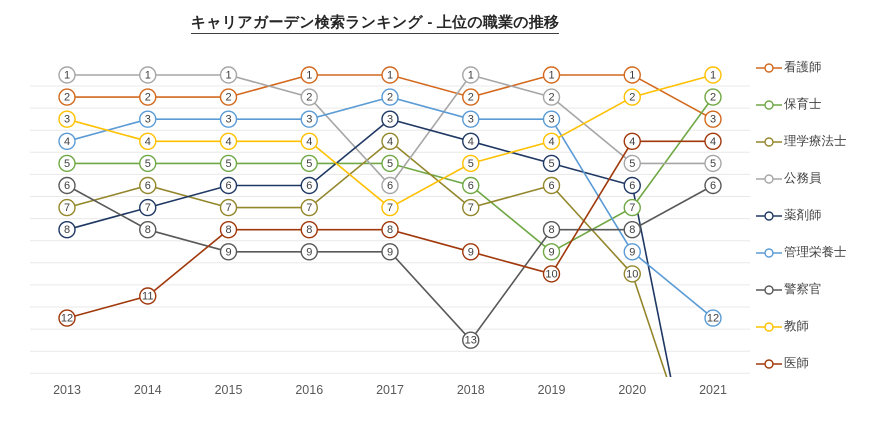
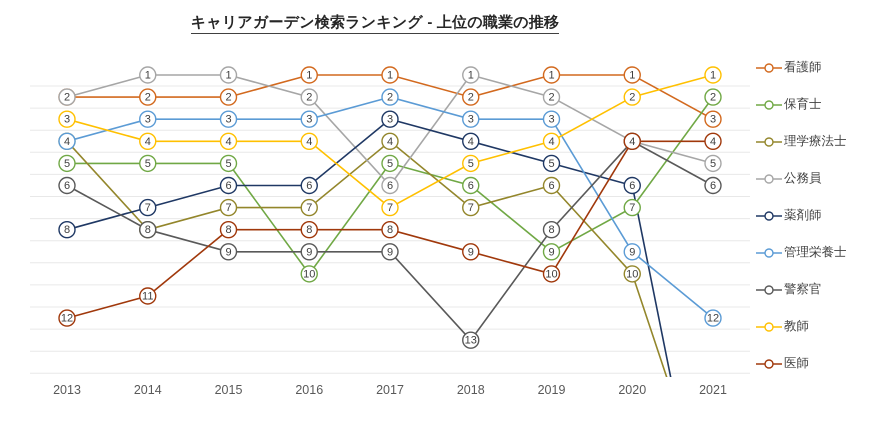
理学療法士/2013: 7 -> 4
公務員/2013: 1 -> 2
理学療法士/2014: 6 -> 8
保育士/2016: 5 -> 10
公務員/2020: 5 -> 4
警察官/2020: 8 -> 4
